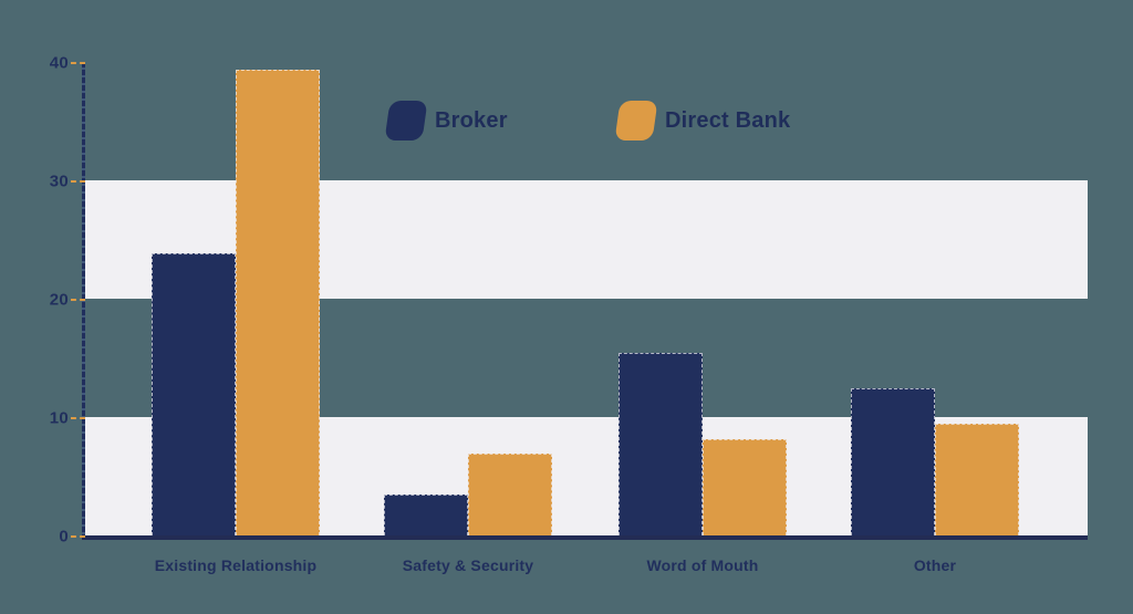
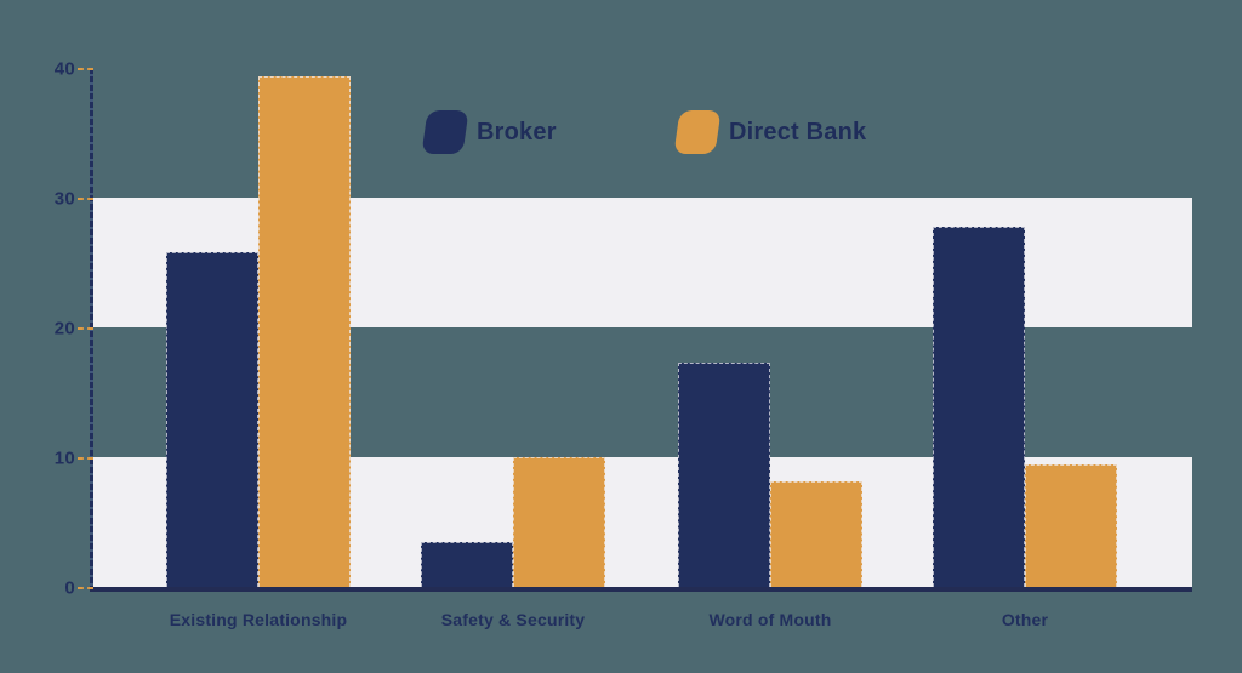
Broker/Existing Relationship: 23.8 -> 25.8
Direct Bank/Safety & Security: 6.9 -> 10.0
Broker/Word of Mouth: 15.4 -> 17.3
Broker/Other: 12.4 -> 27.8
